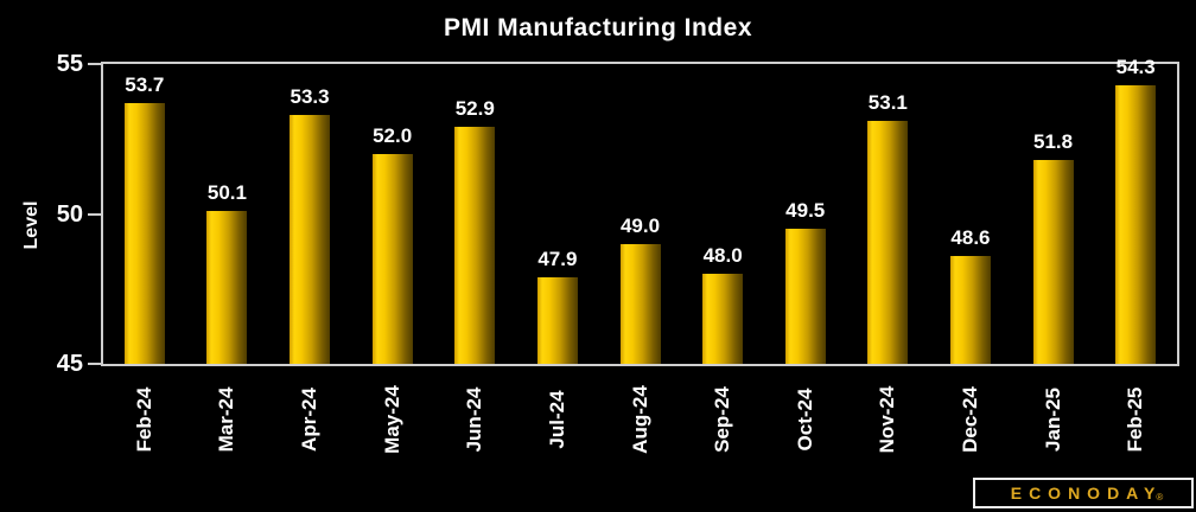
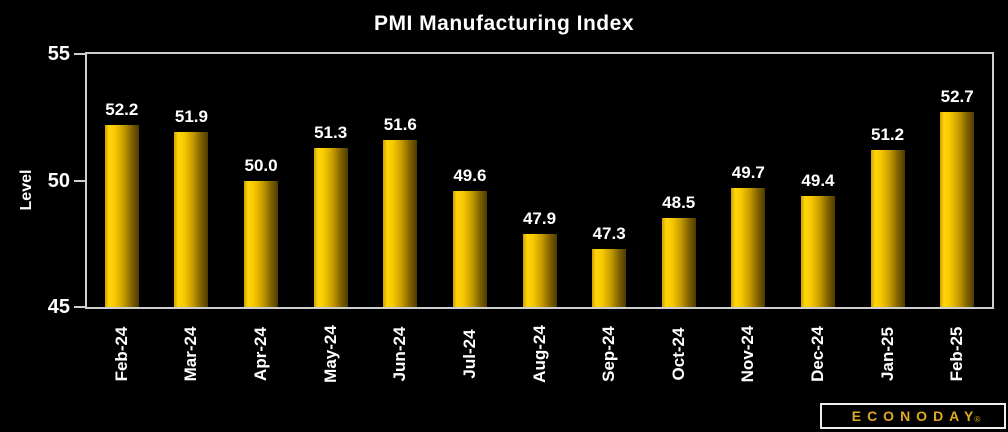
Feb-24: 53.7 -> 52.2
Mar-24: 50.1 -> 51.9
Apr-24: 53.3 -> 50.0
May-24: 52.0 -> 51.3
Jun-24: 52.9 -> 51.6
Jul-24: 47.9 -> 49.6
Aug-24: 49.0 -> 47.9
Sep-24: 48.0 -> 47.3
Oct-24: 49.5 -> 48.5
Nov-24: 53.1 -> 49.7
Dec-24: 48.6 -> 49.4
Jan-25: 51.8 -> 51.2
Feb-25: 54.3 -> 52.7
